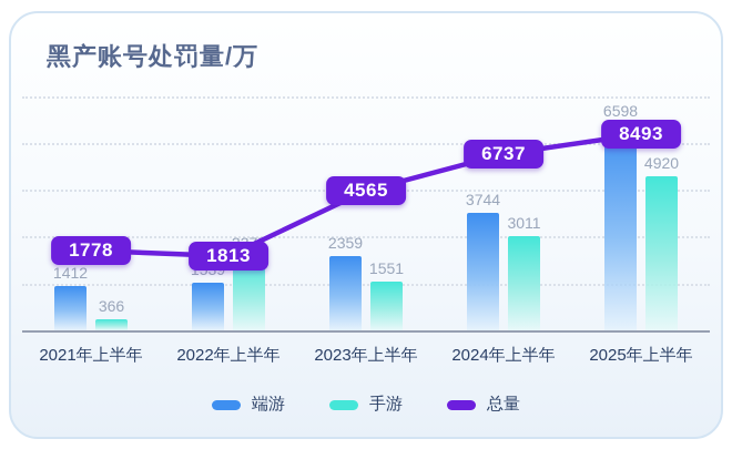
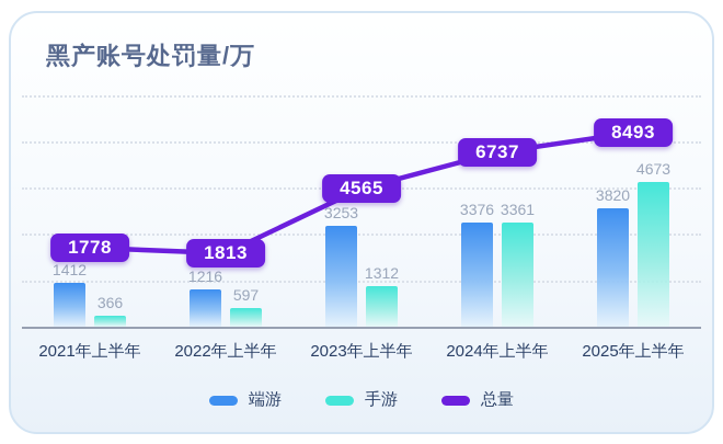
端游/2022年上半年: 1539 -> 1216
手游/2022年上半年: 2375 -> 597
端游/2023年上半年: 2359 -> 3253
手游/2023年上半年: 1551 -> 1312
端游/2024年上半年: 3744 -> 3376
手游/2024年上半年: 3011 -> 3361
端游/2025年上半年: 6598 -> 3820
手游/2025年上半年: 4920 -> 4673
